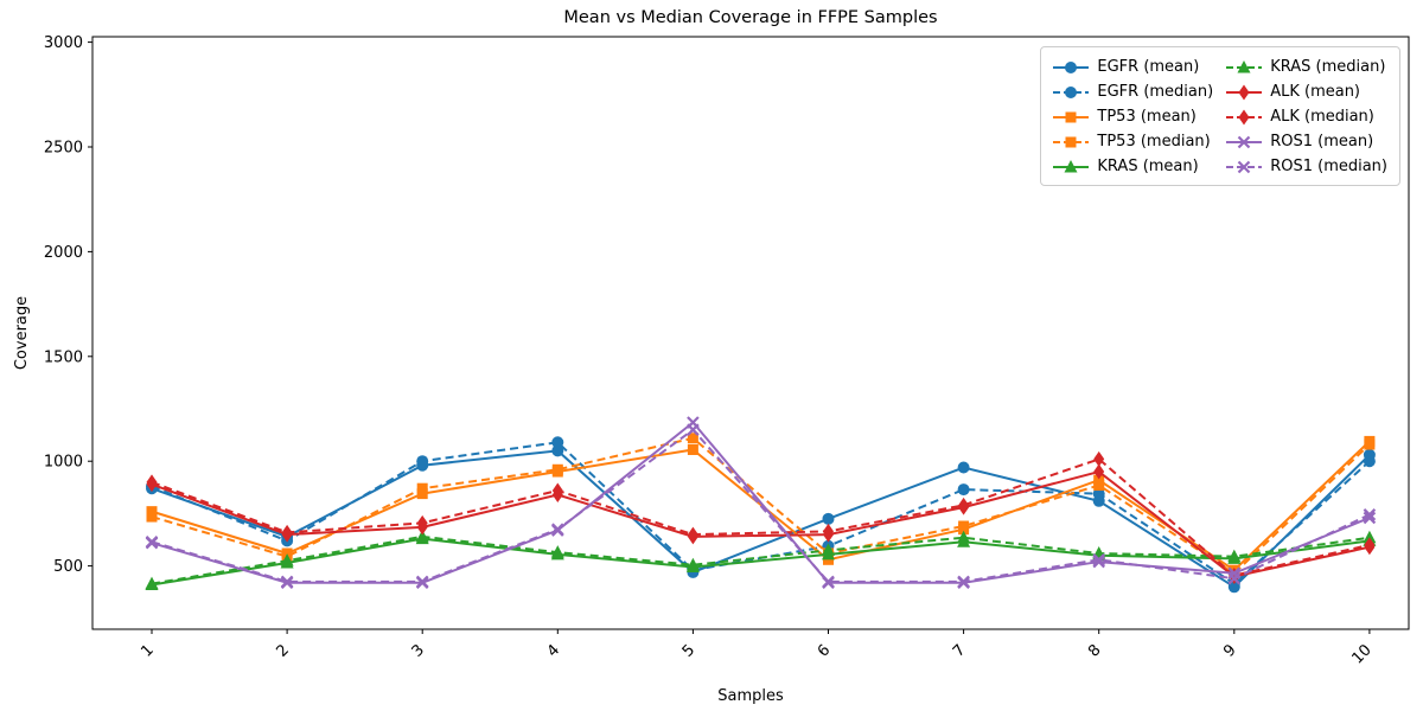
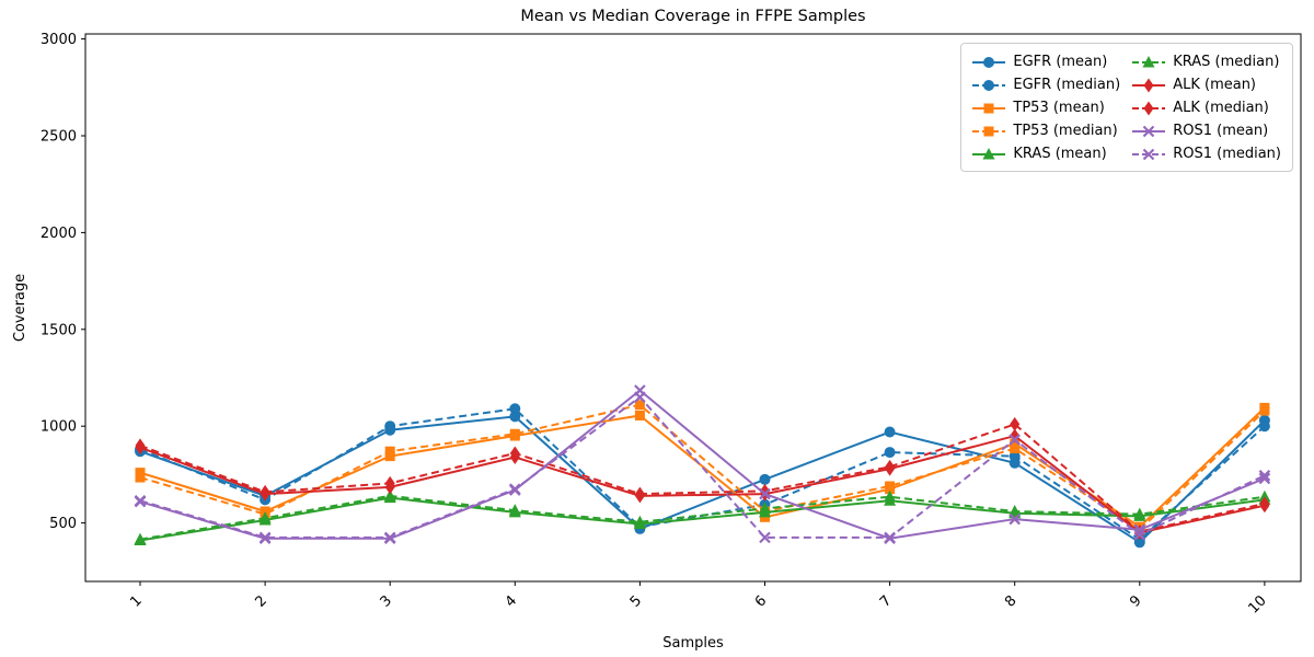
ROS1 (mean)/6: 420 -> 650
ROS1 (median)/8: 530 -> 930
